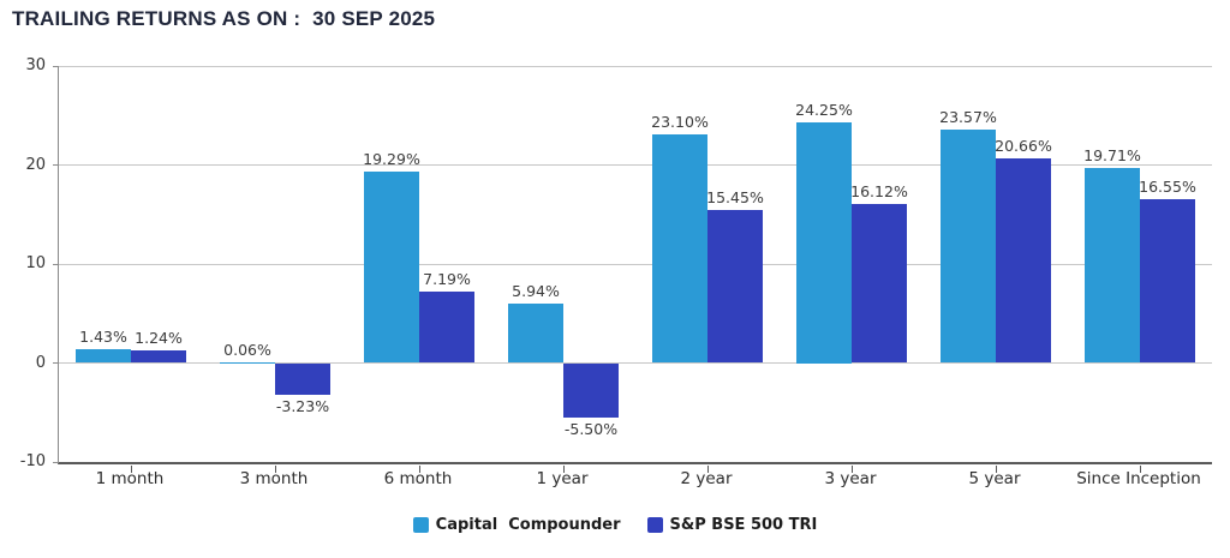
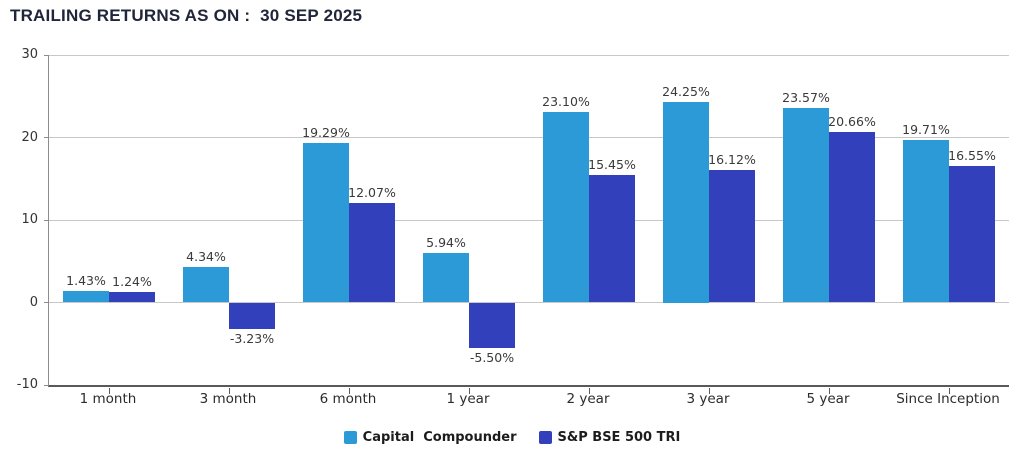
Capital Compounder/3 month: 0.06% -> 4.34%
S&P BSE 500 TRI/6 month: 7.19% -> 12.07%
